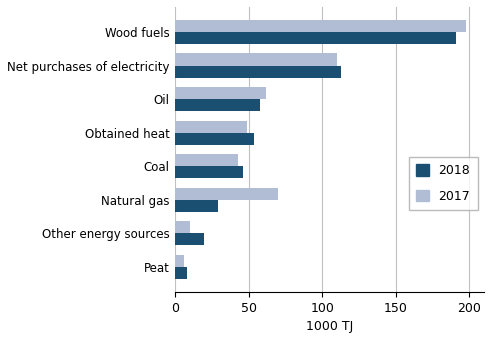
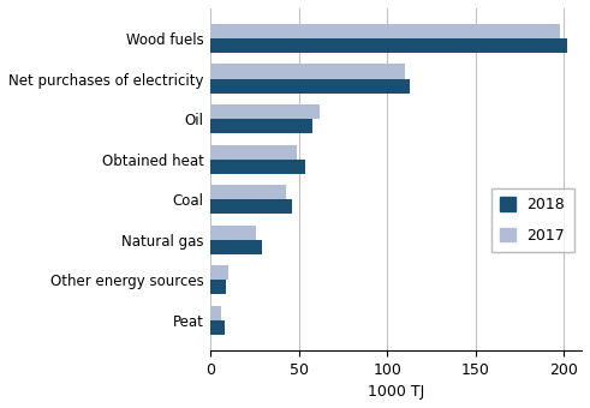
2018/Wood fuels: 191 -> 202
2017/Natural gas: 70 -> 26
2018/Other energy sources: 20 -> 9
